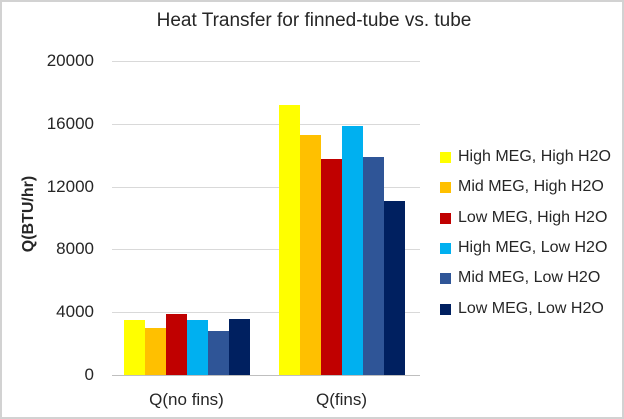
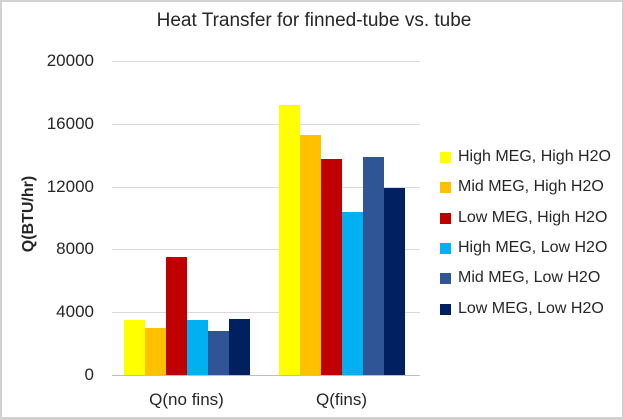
Low MEG, High H2O/Q(no fins): 3900 -> 7500
High MEG, Low H2O/Q(fins): 15900 -> 10400
Low MEG, Low H2O/Q(fins): 11100 -> 11900
